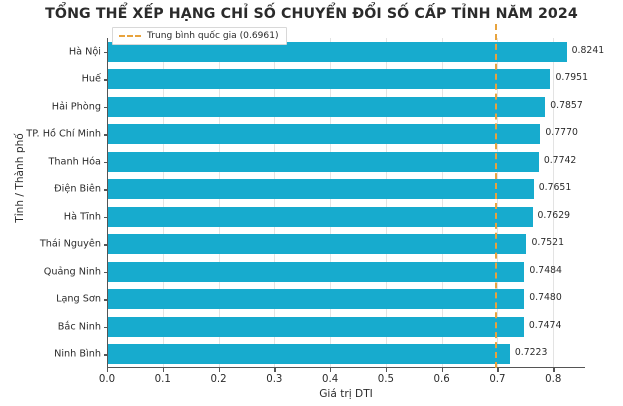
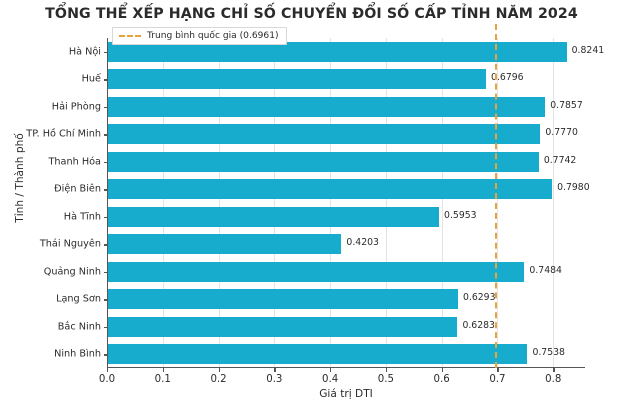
Huế: 0.7951 -> 0.6796
Điện Biên: 0.7651 -> 0.7980
Hà Tĩnh: 0.7629 -> 0.5953
Thái Nguyên: 0.7521 -> 0.4203
Lạng Sơn: 0.7480 -> 0.6293
Bắc Ninh: 0.7474 -> 0.6283
Ninh Bình: 0.7223 -> 0.7538
